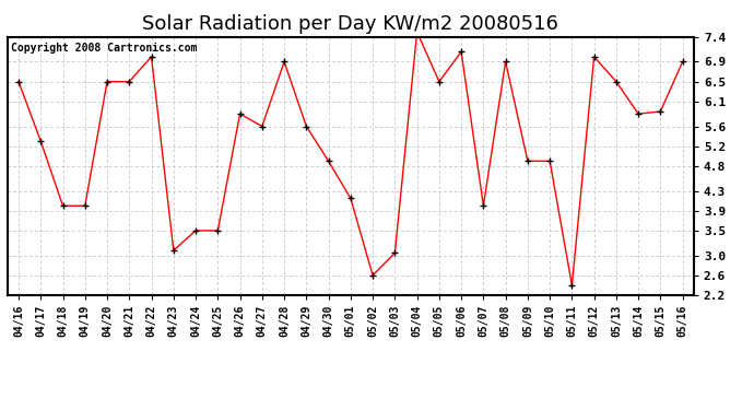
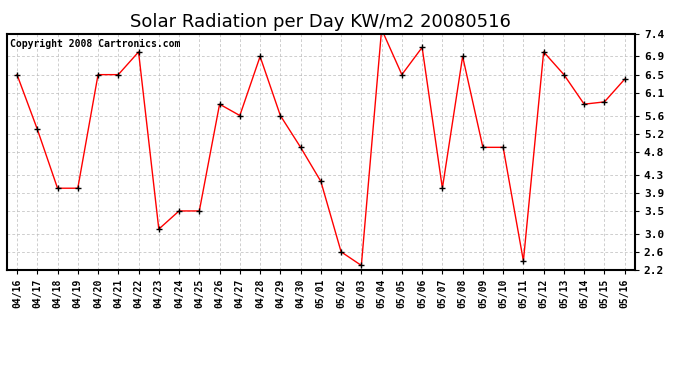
05/03: 3.05 -> 2.30
05/16: 6.90 -> 6.40
